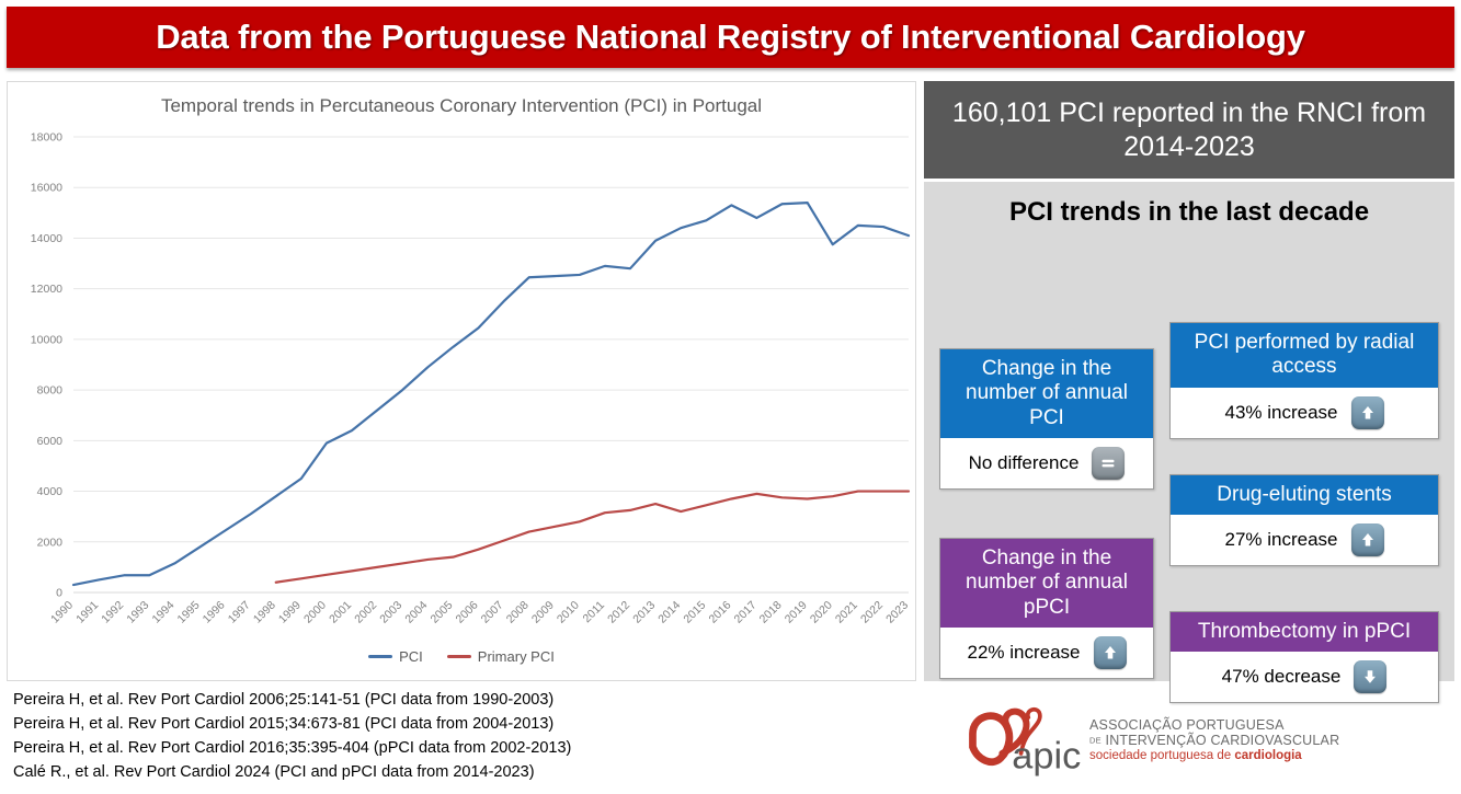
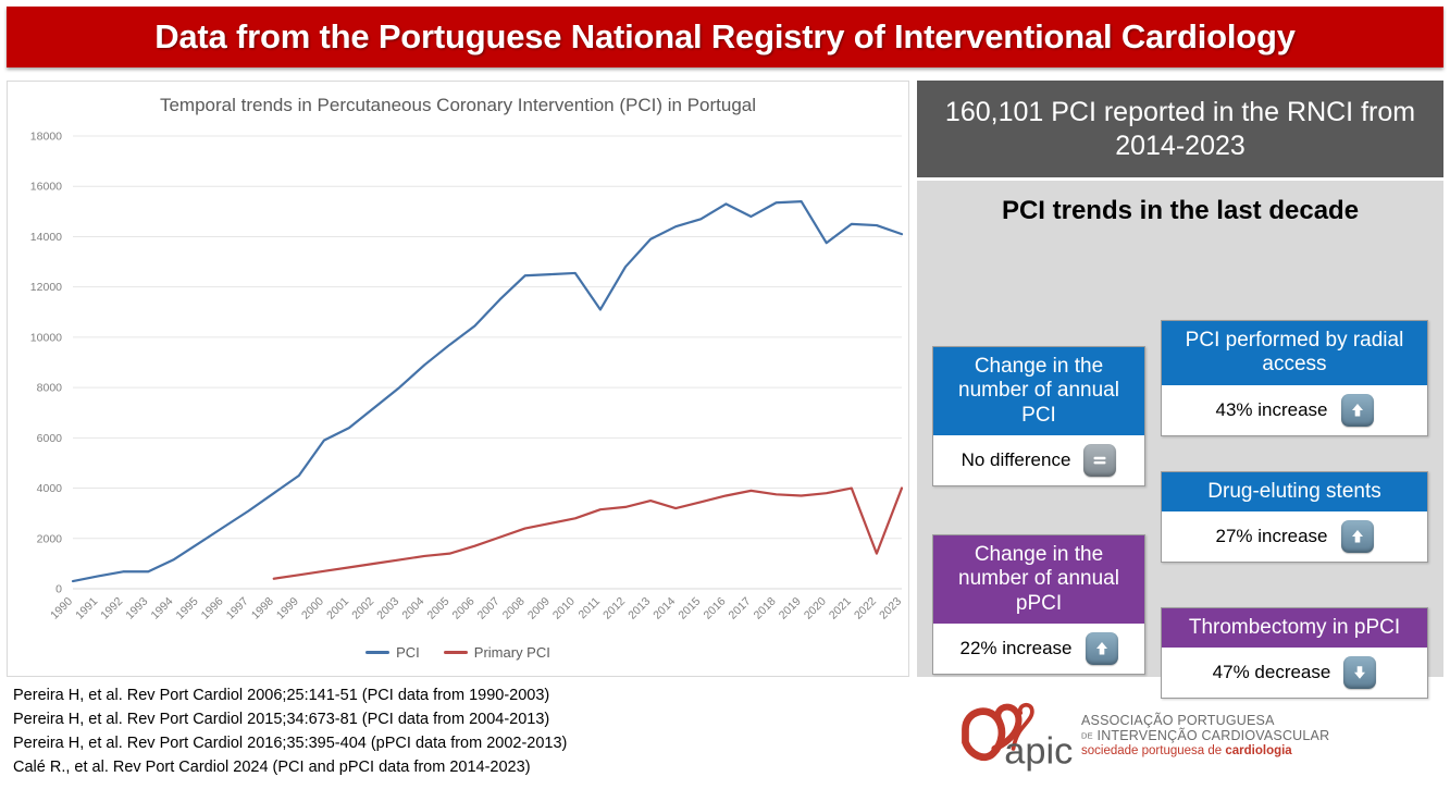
PCI/2011: 12900 -> 11100
Primary PCI/2022: 4000 -> 1400
